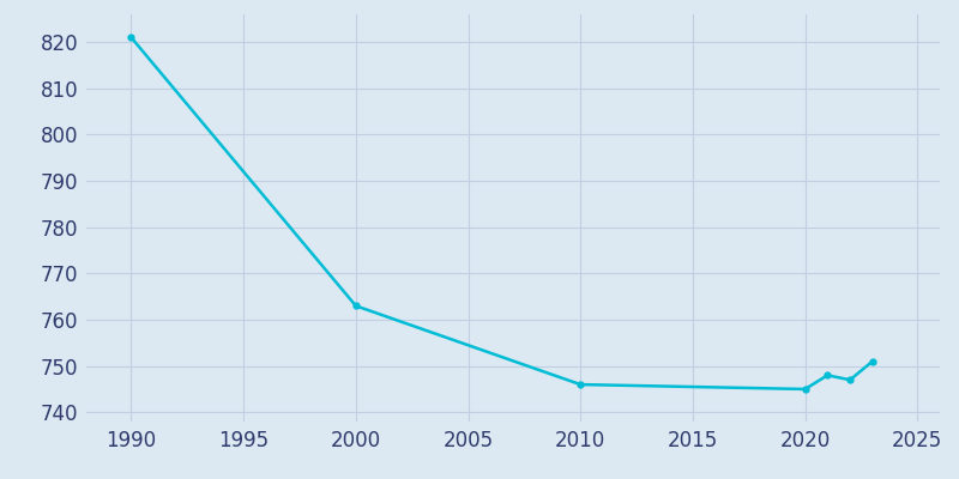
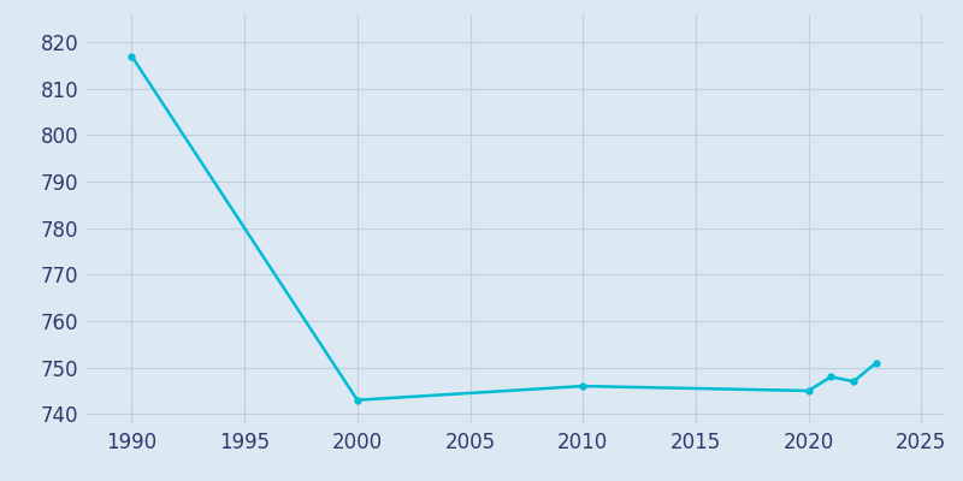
1990: 821 -> 817
2000: 763 -> 743
